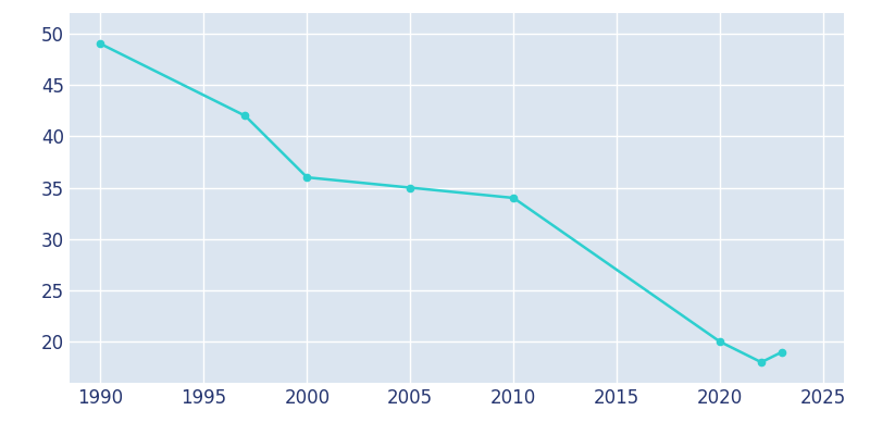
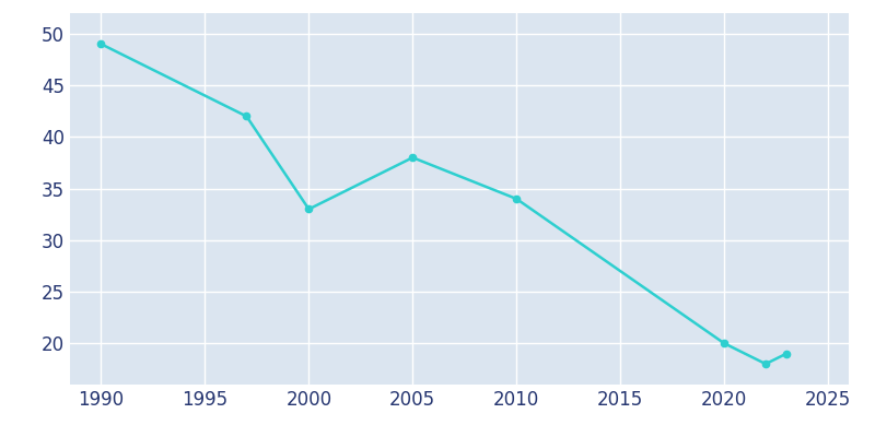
2000: 36 -> 33
2005: 35 -> 38
